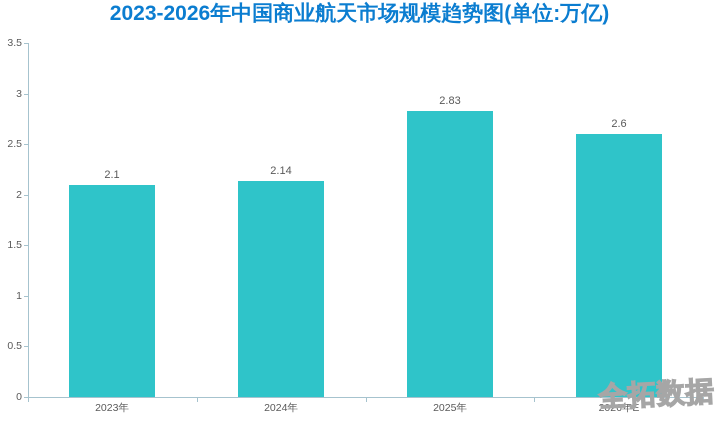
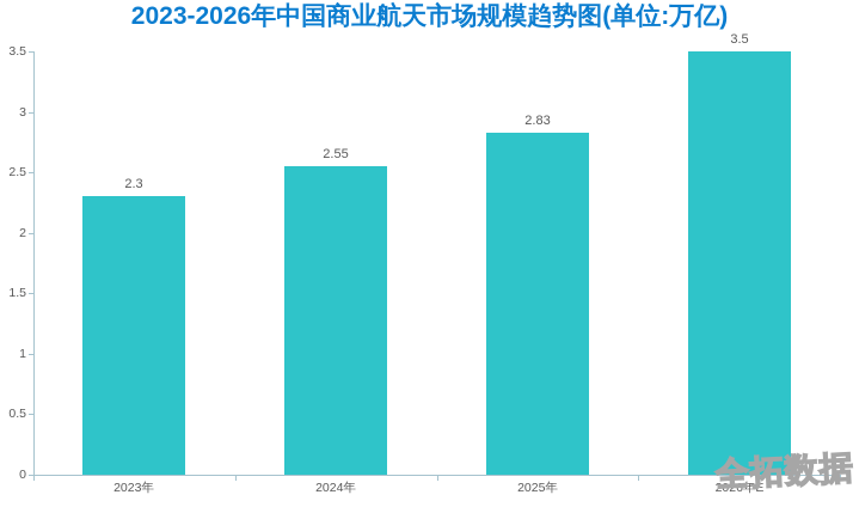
2023年: 2.1 -> 2.3
2024年: 2.14 -> 2.55
2026年E: 2.6 -> 3.5
